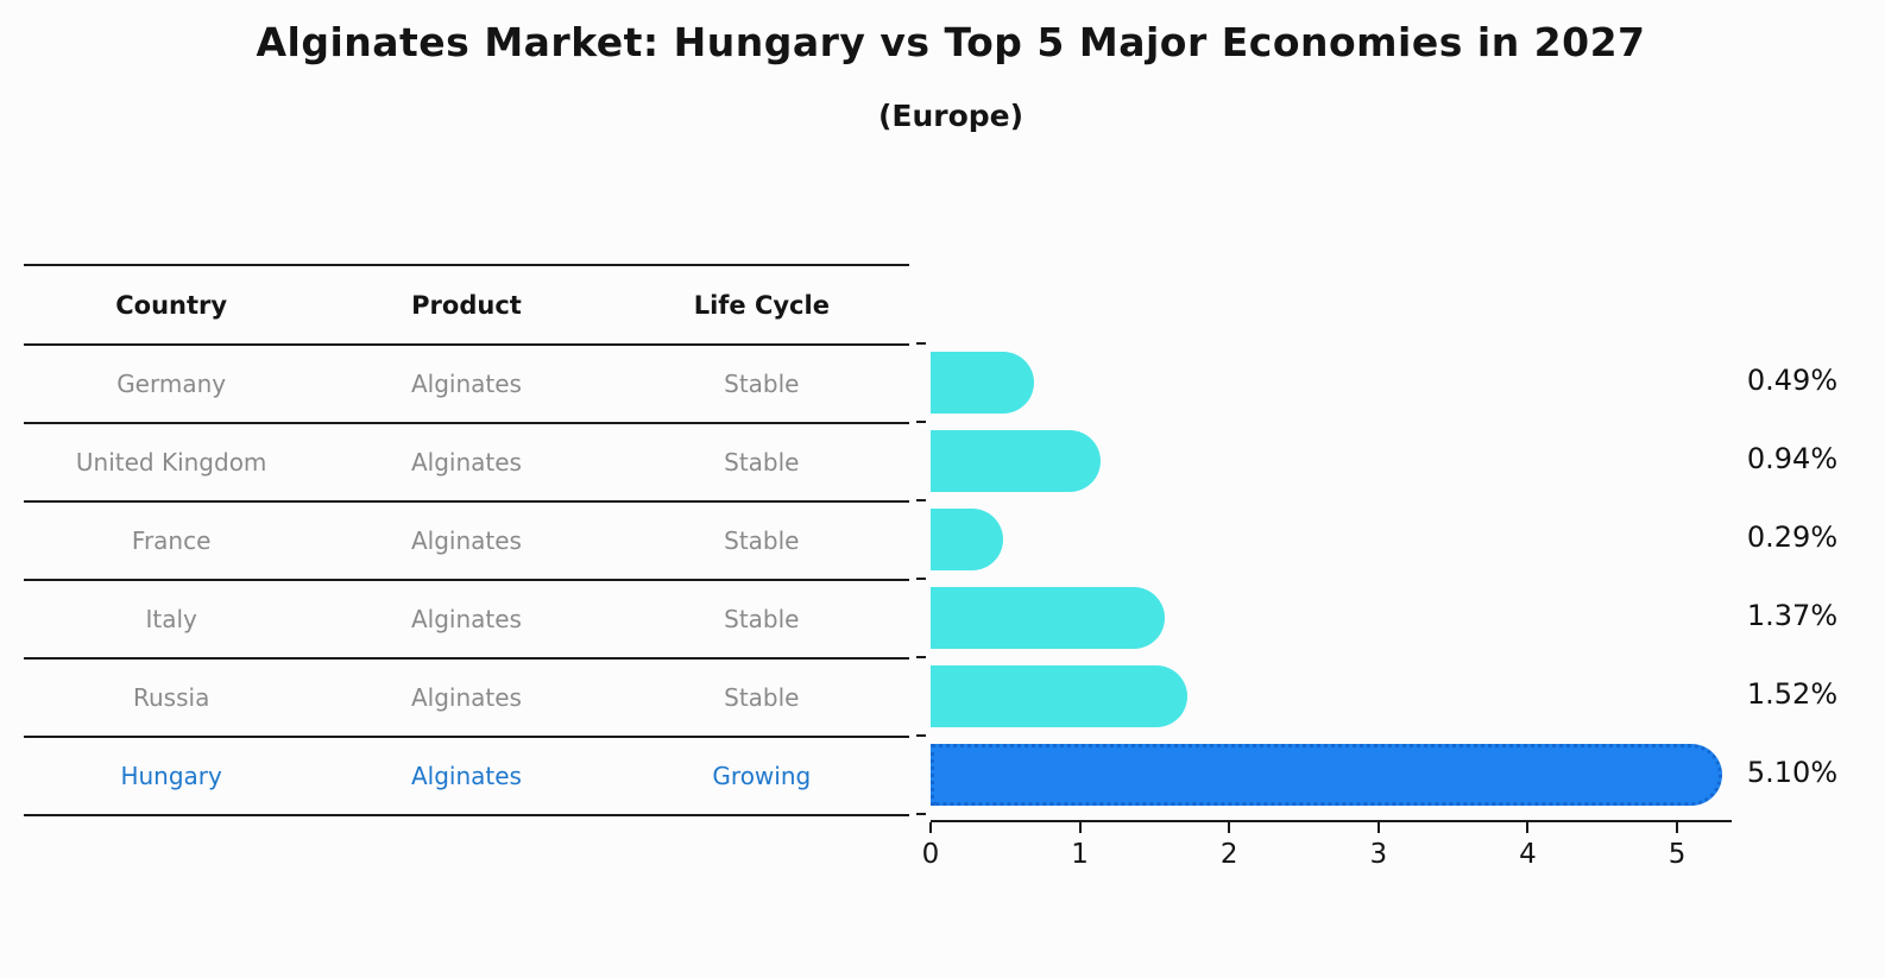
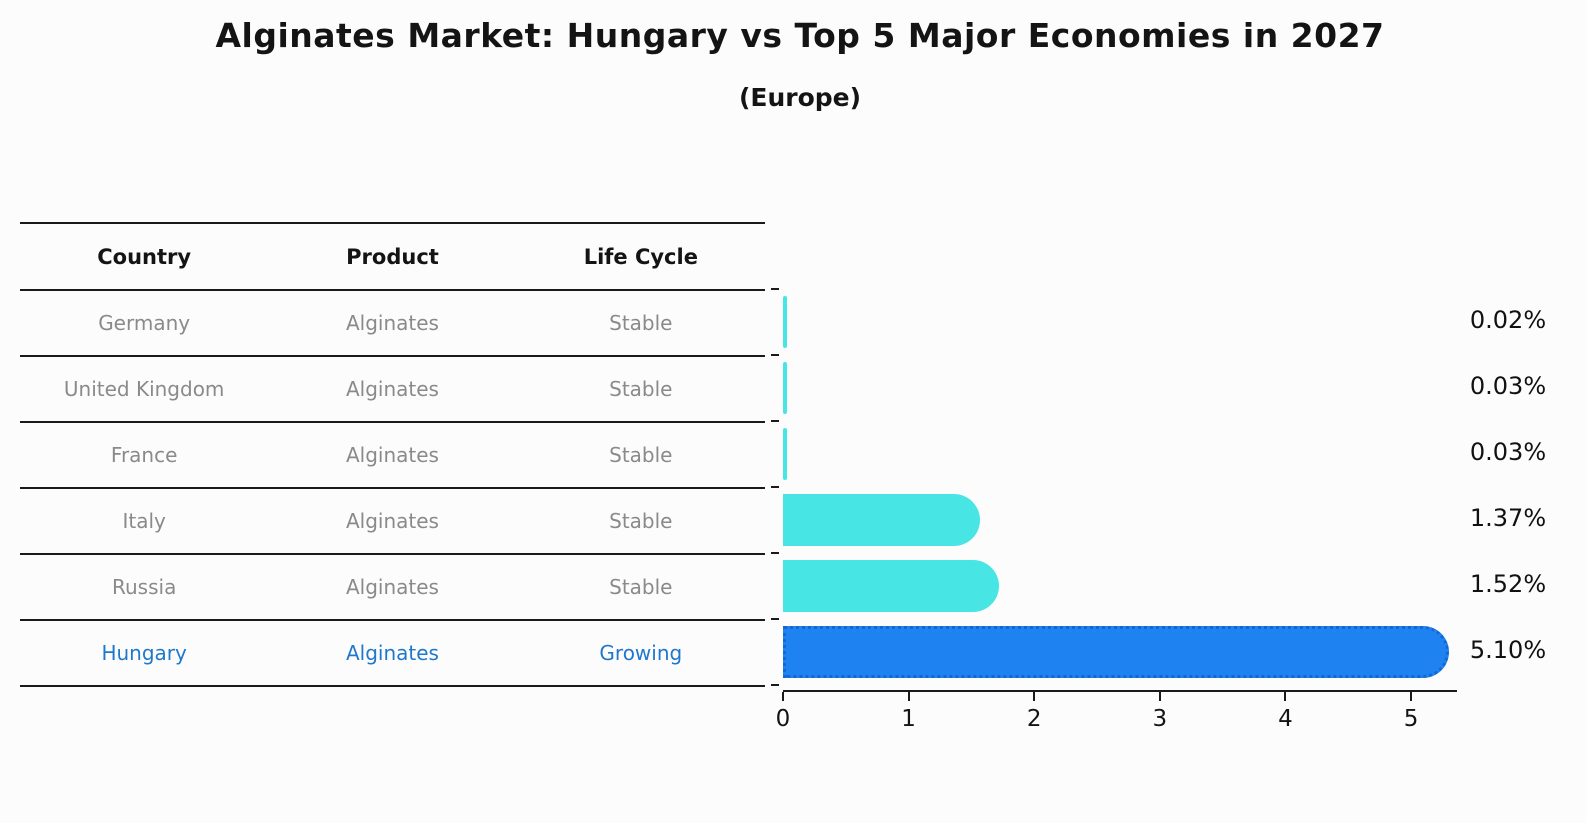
Germany: 0.49% -> 0.02%
United Kingdom: 0.94% -> 0.03%
France: 0.29% -> 0.03%
